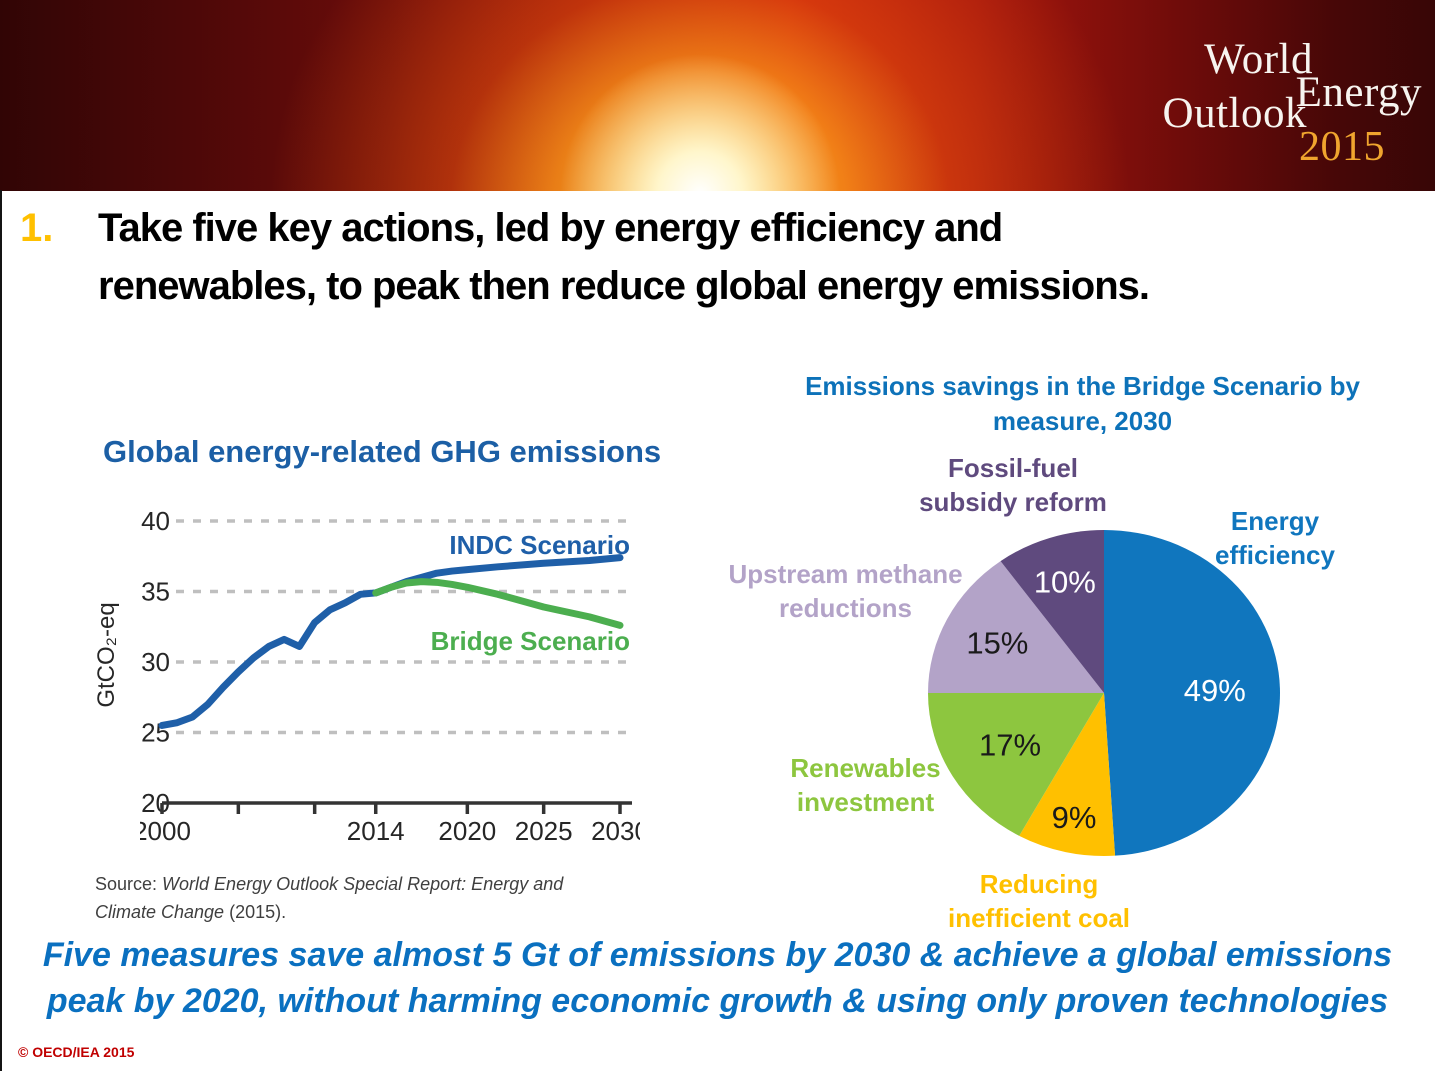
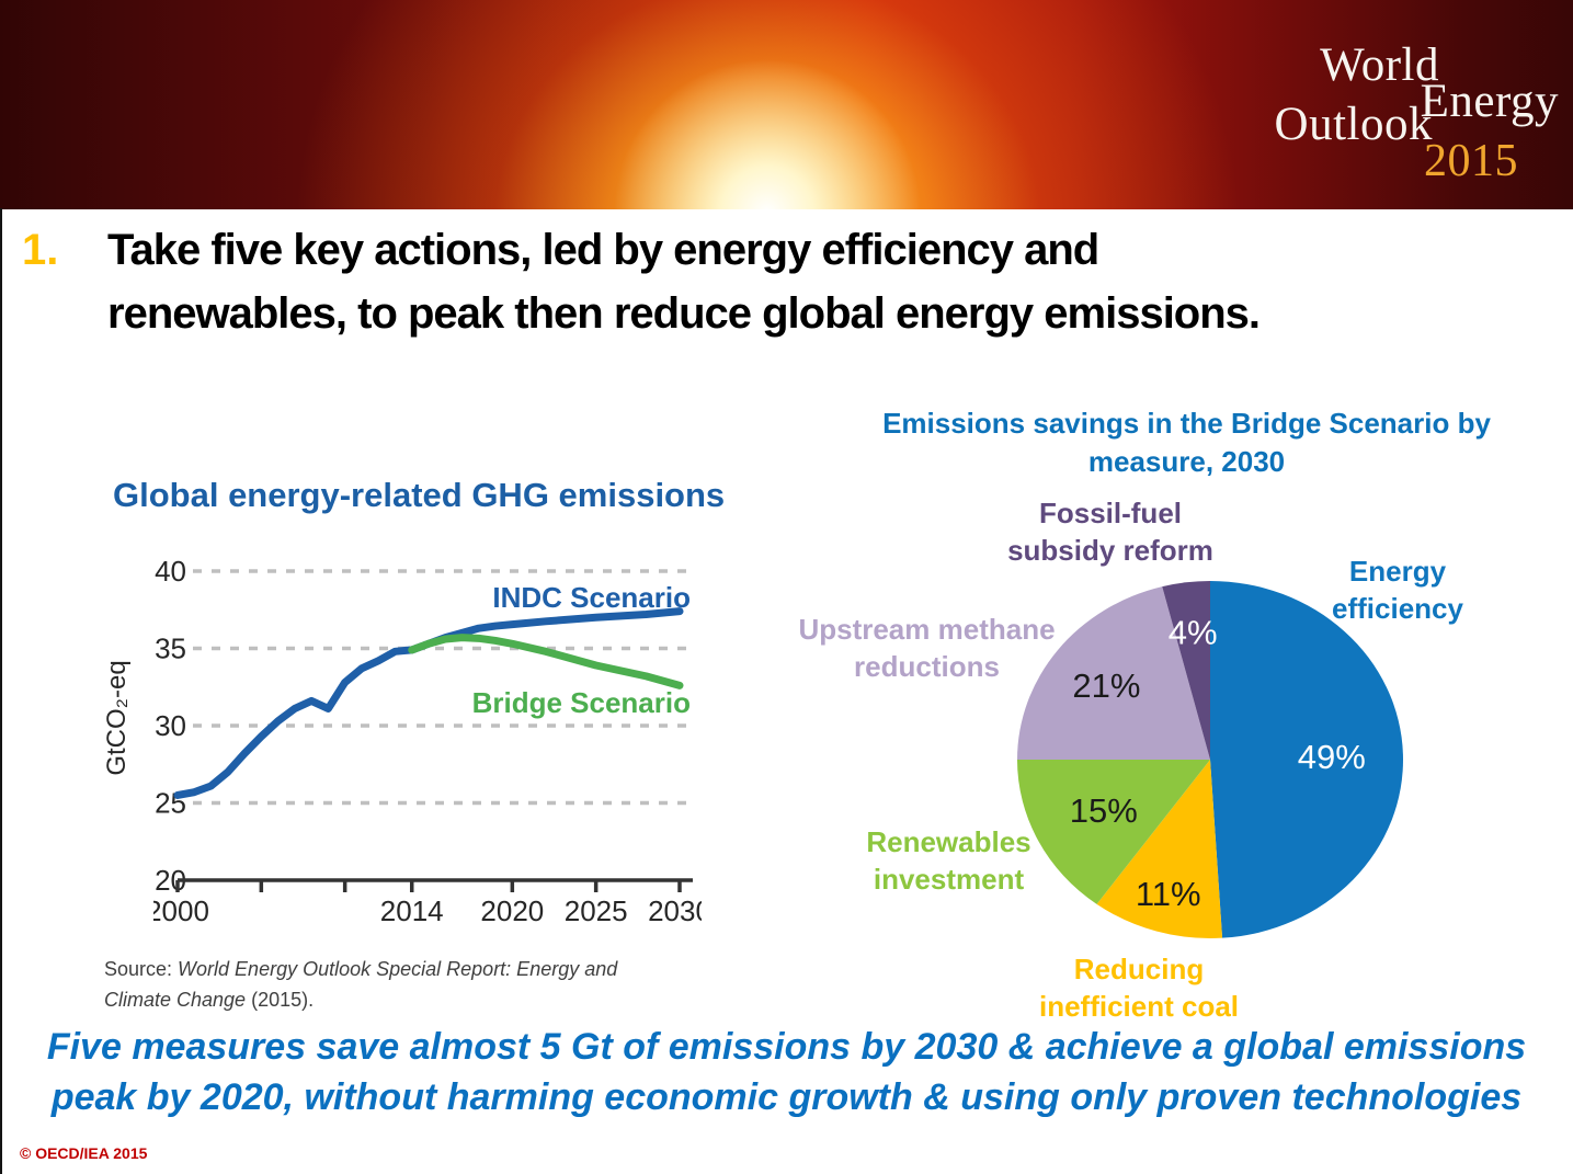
Emissions savings in the Bridge Scenario by measure, 2030/Reducing inefficient coal: 9% -> 11%
Emissions savings in the Bridge Scenario by measure, 2030/Renewables investment: 17% -> 15%
Emissions savings in the Bridge Scenario by measure, 2030/Upstream methane reductions: 15% -> 21%
Emissions savings in the Bridge Scenario by measure, 2030/Fossil-fuel subsidy reform: 10% -> 4%
